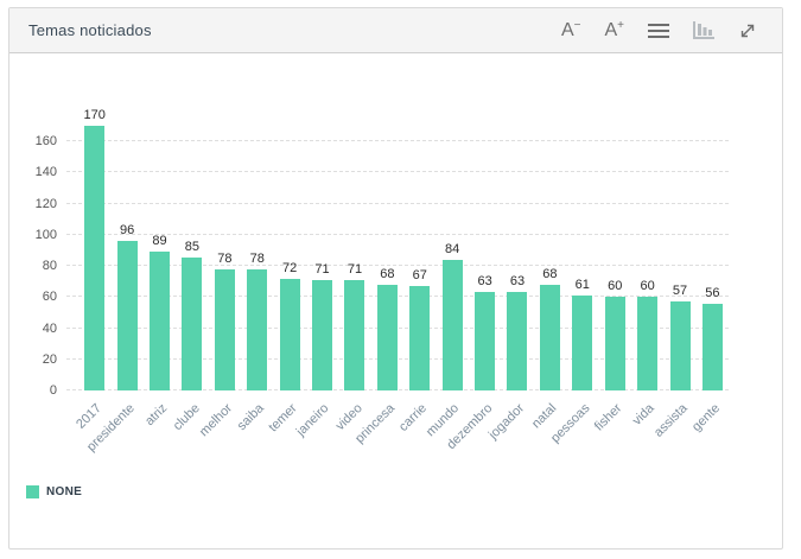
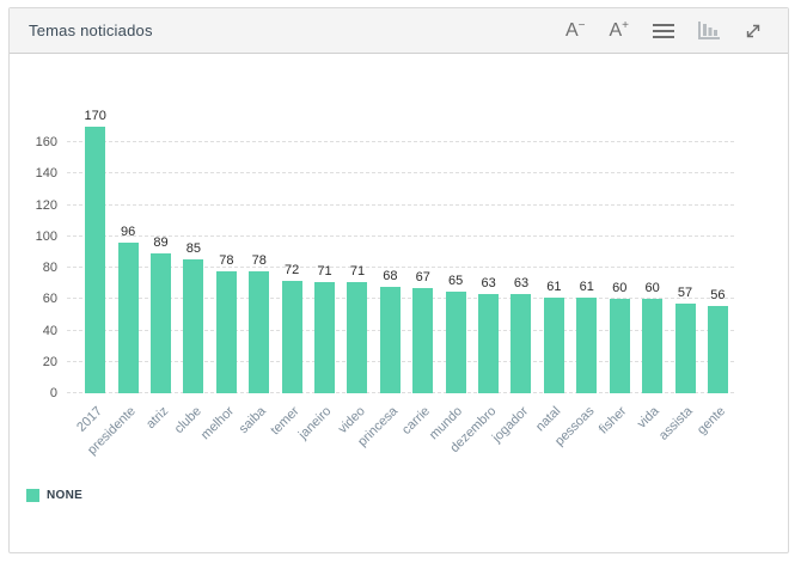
mundo: 84 -> 65
natal: 68 -> 61
